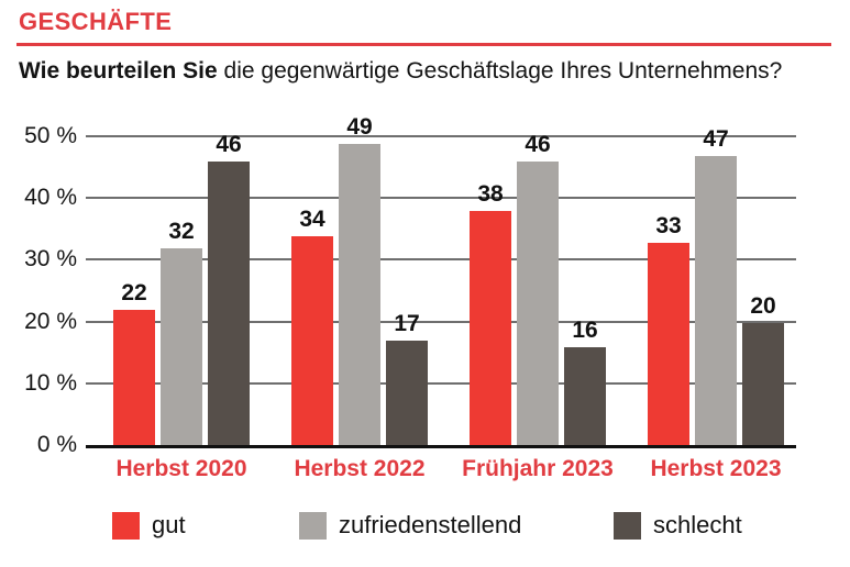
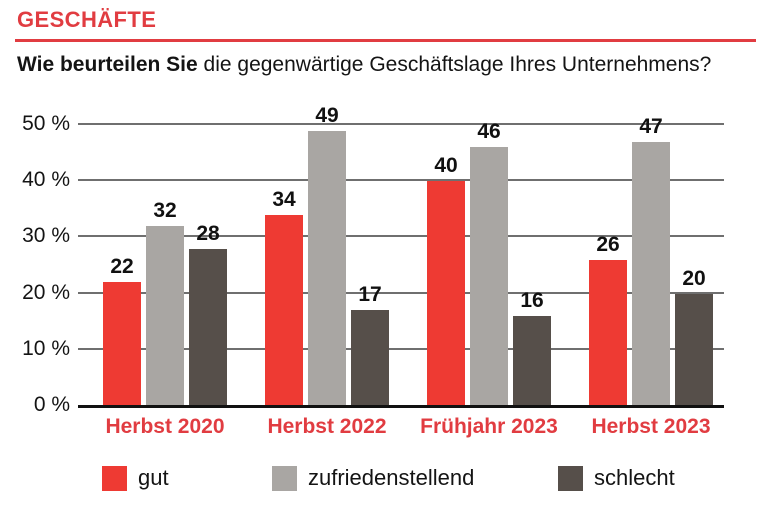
schlecht/Herbst 2020: 46 -> 28
gut/Frühjahr 2023: 38 -> 40
gut/Herbst 2023: 33 -> 26
